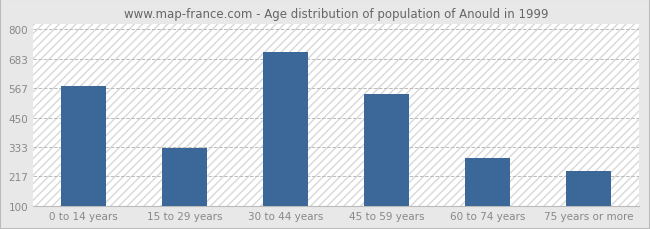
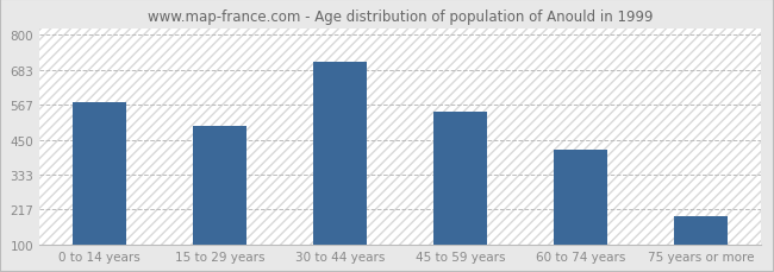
15 to 29 years: 330 -> 497
60 to 74 years: 290 -> 415
75 years or more: 240 -> 193
